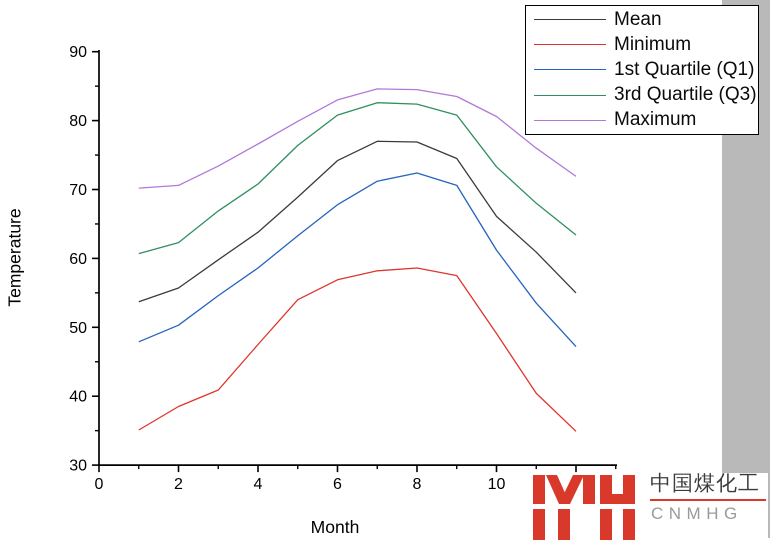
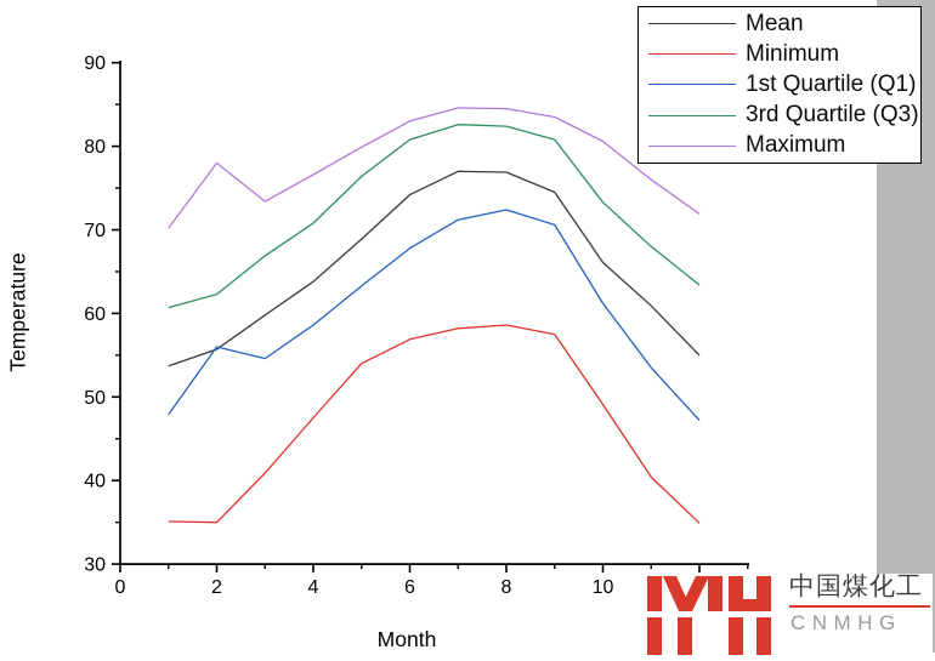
Minimum/2: 38 -> 35
1st Quartile (Q1)/2: 50 -> 56
Maximum/2: 71 -> 78
